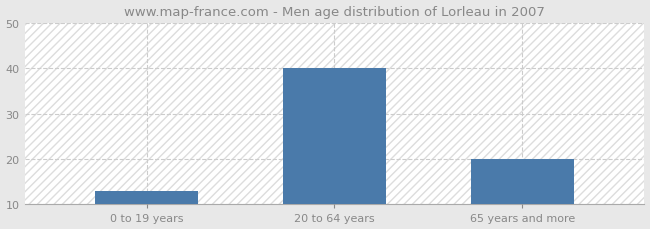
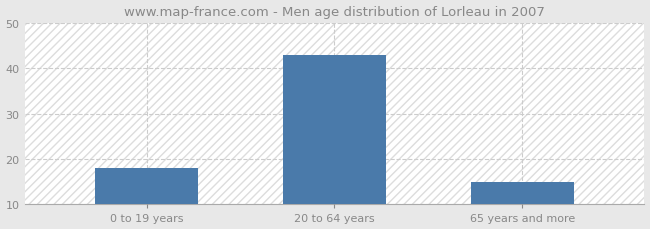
0 to 19 years: 13 -> 18
20 to 64 years: 40 -> 43
65 years and more: 20 -> 15
